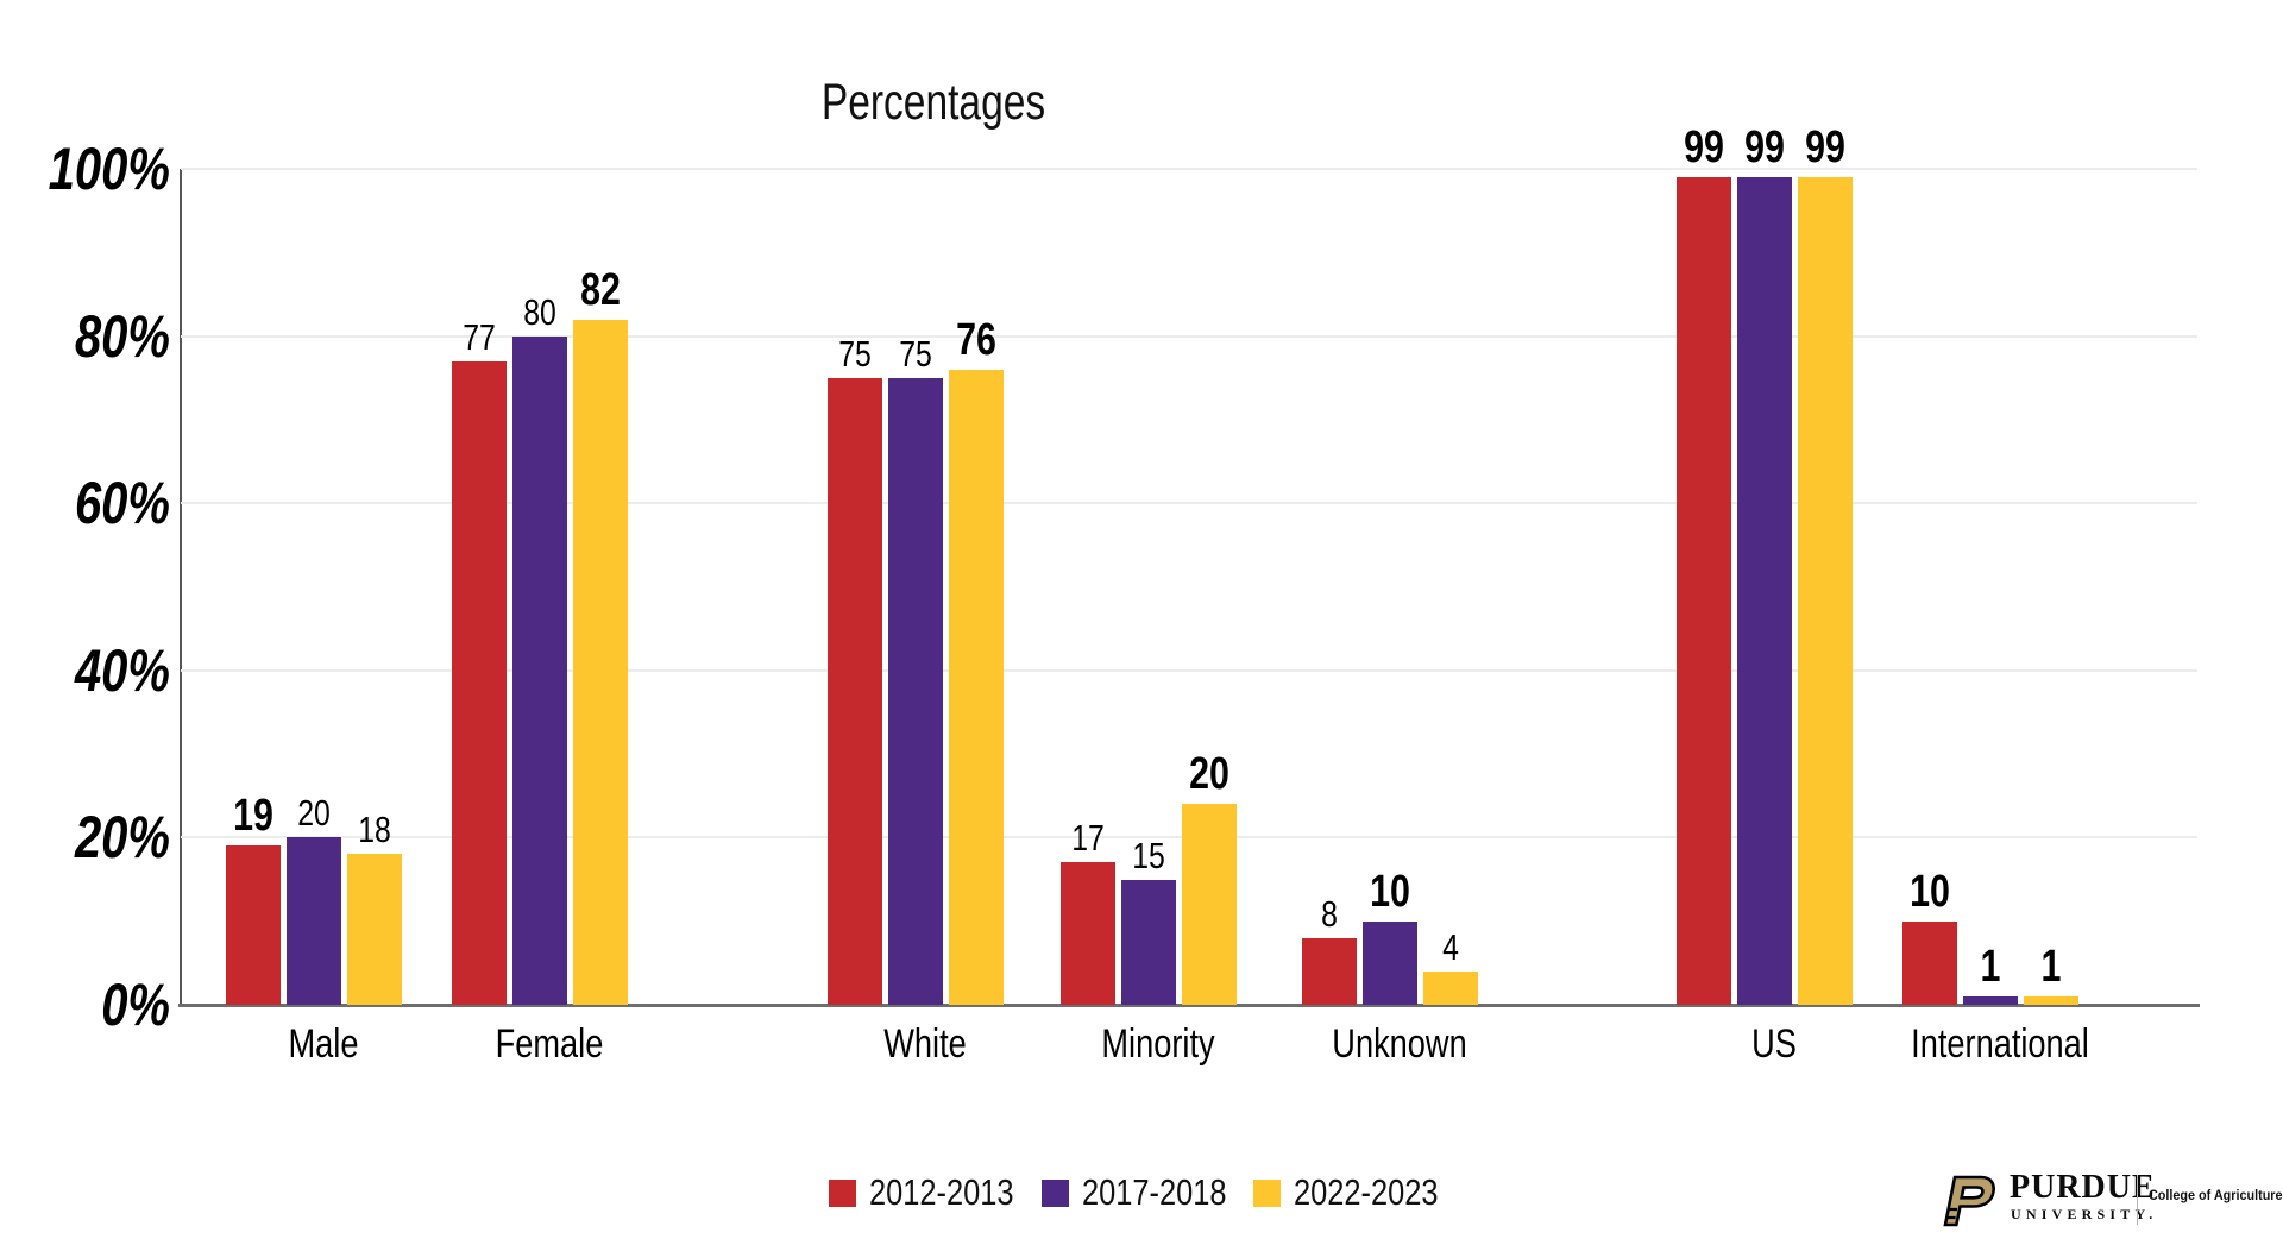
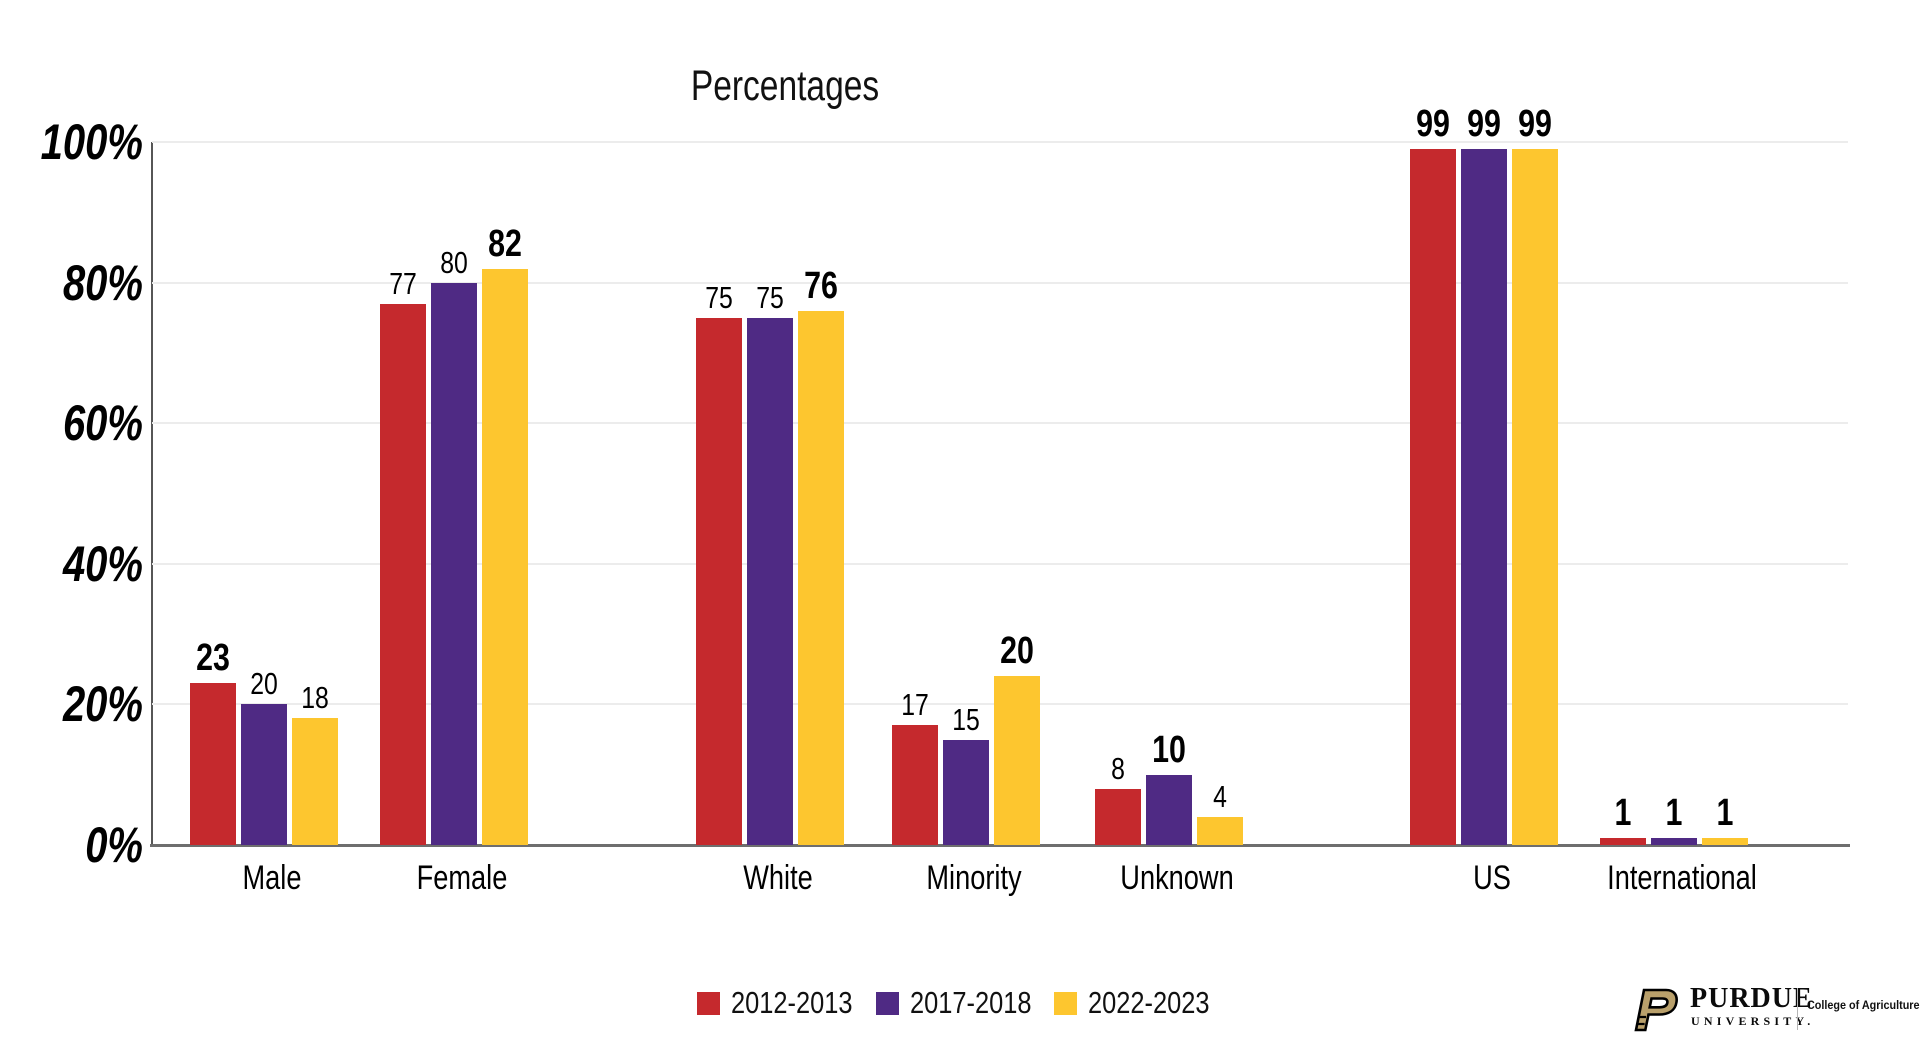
2012-2013/Male: 19 -> 23
2012-2013/International: 10 -> 1
